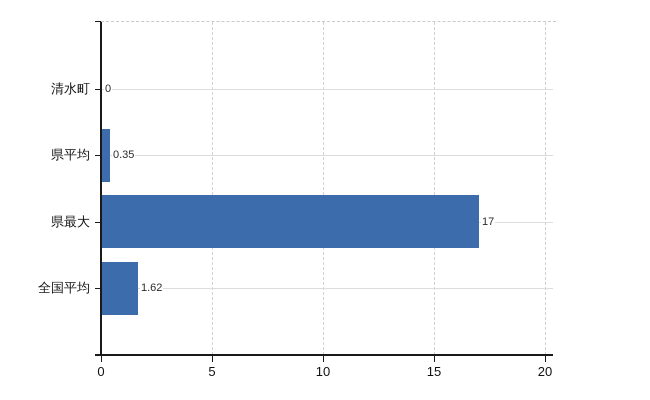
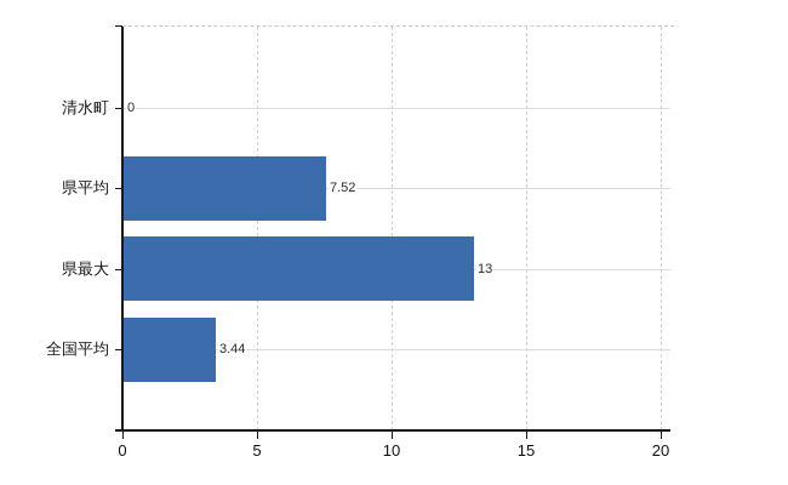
県平均: 0.35 -> 7.52
県最大: 17 -> 13
全国平均: 1.62 -> 3.44
